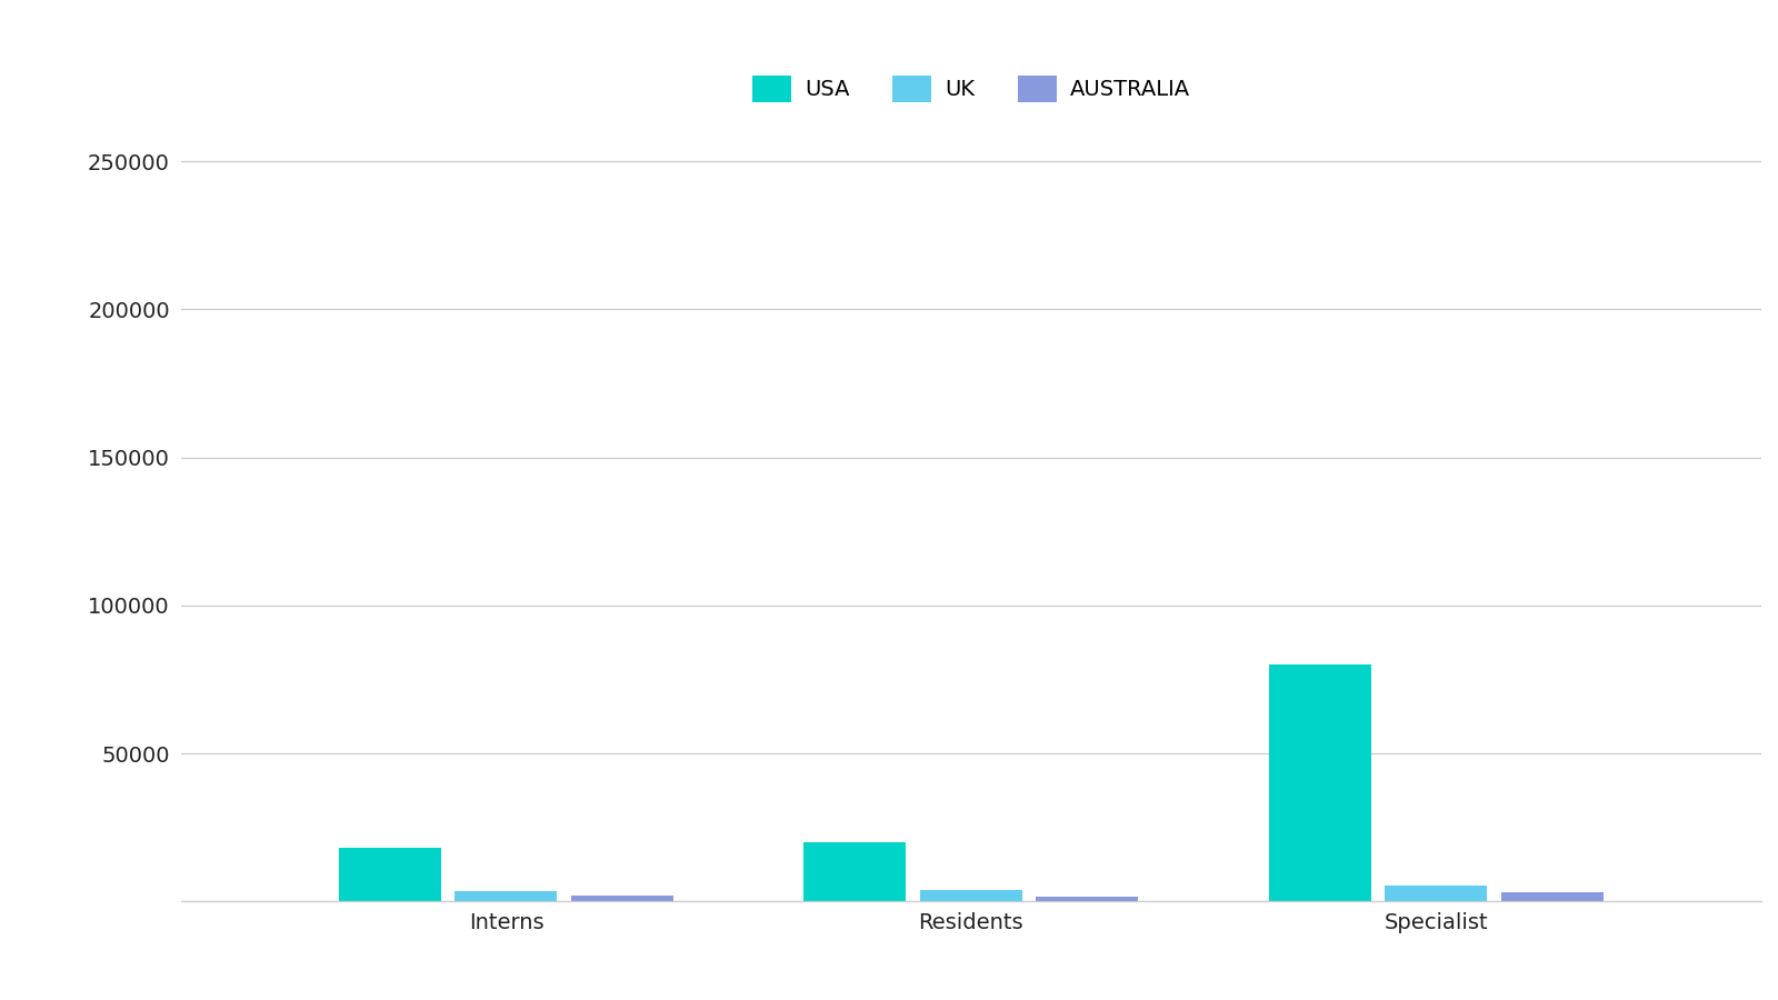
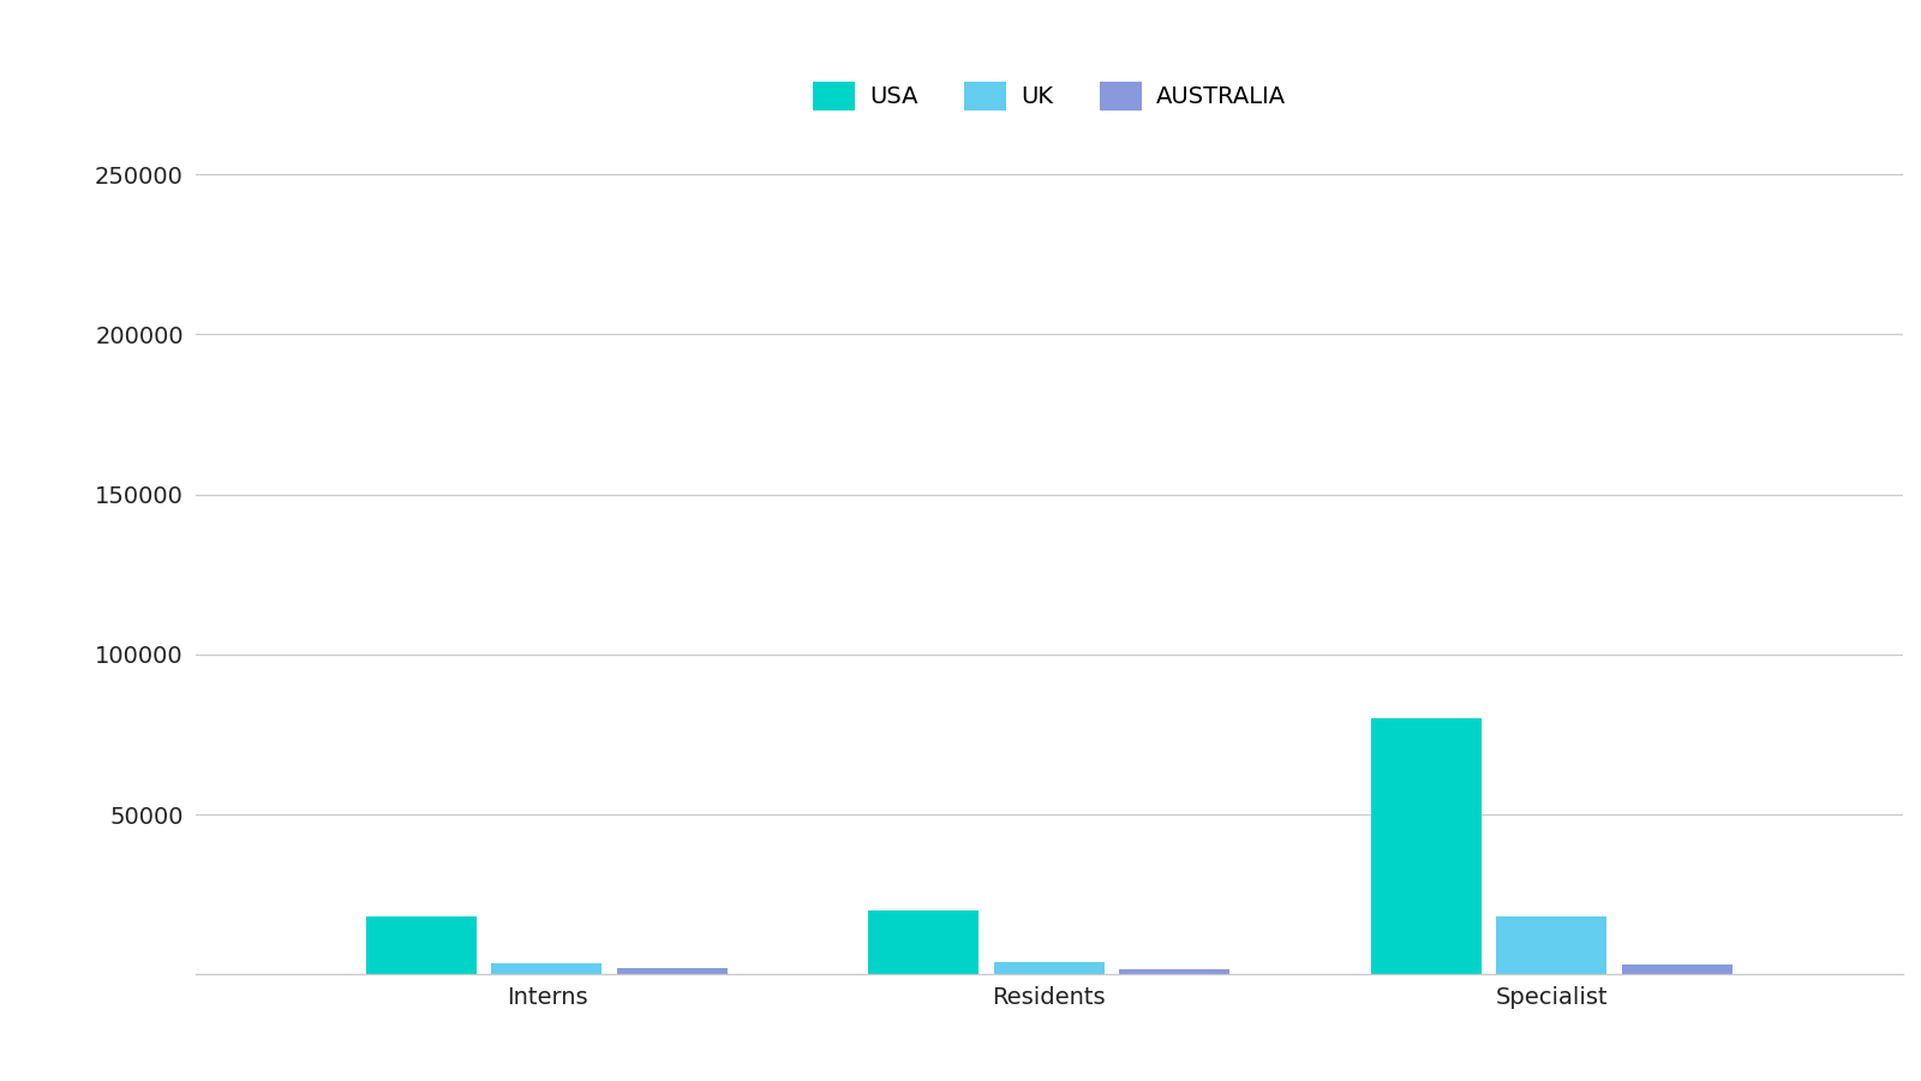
UK/Specialist: 5500 -> 18000
